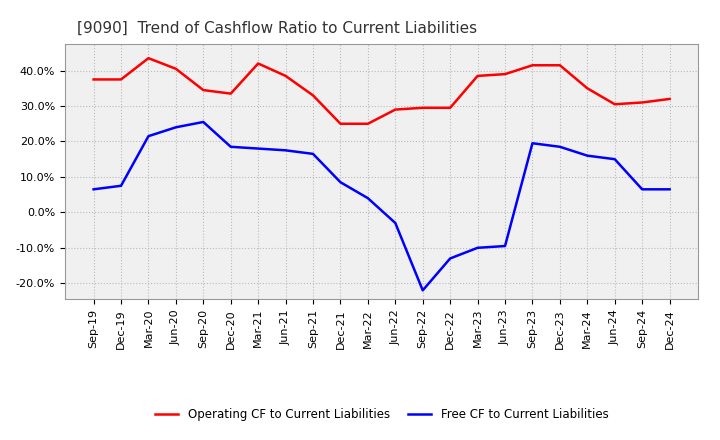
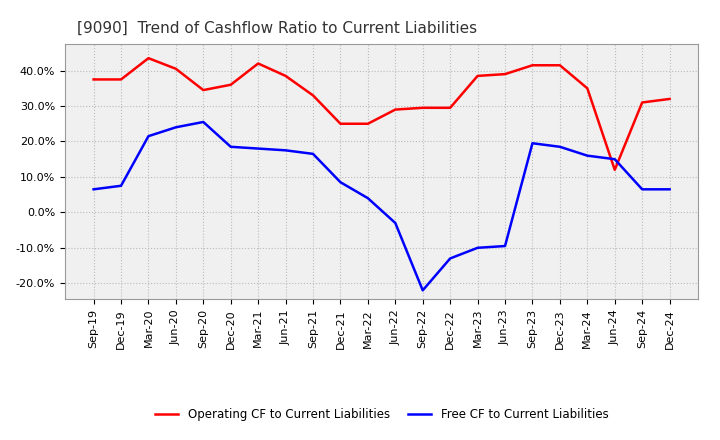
Operating CF to Current Liabilities/Dec-20: 33.5% -> 36.0%
Operating CF to Current Liabilities/Jun-24: 30.5% -> 12.0%
